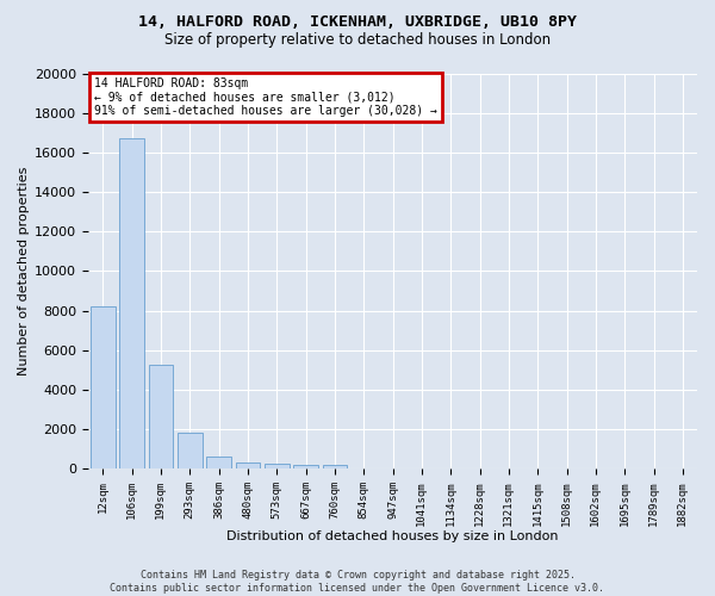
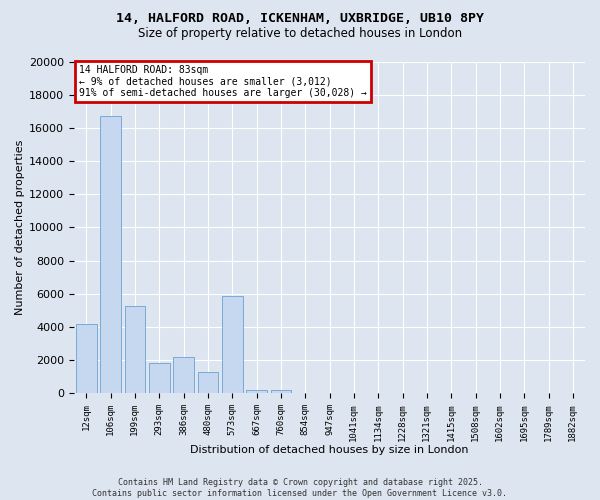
12sqm: 8200 -> 4200
386sqm: 600 -> 2200
480sqm: 400 -> 1300
573sqm: 300 -> 5900
